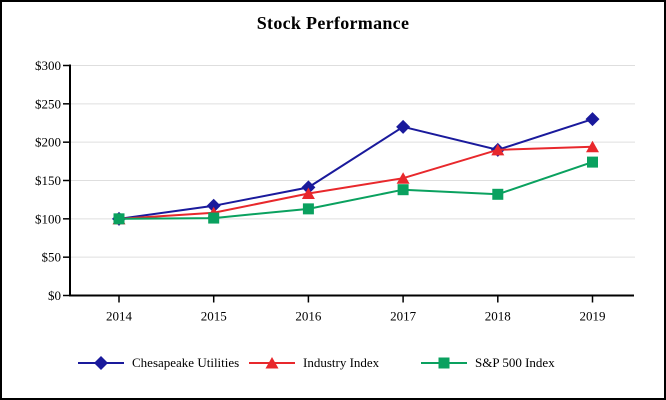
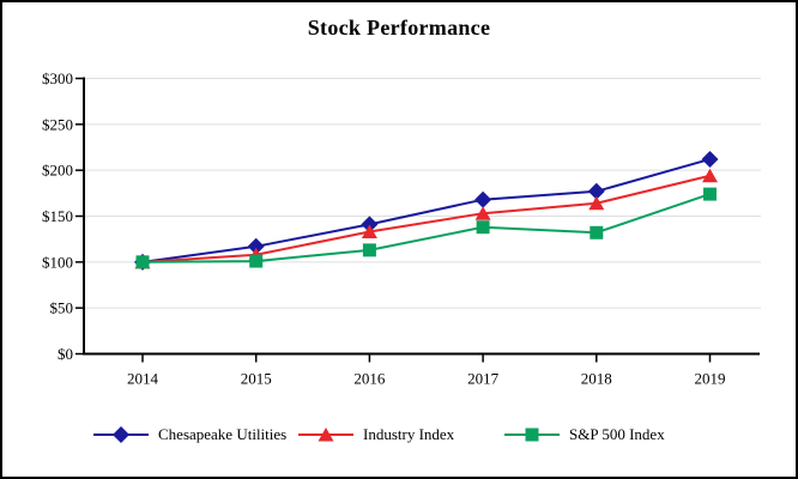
Chesapeake Utilities/2017: $220 -> $170
Chesapeake Utilities/2018: $190 -> $180
Industry Index/2018: $190 -> $160
Chesapeake Utilities/2019: $230 -> $210
